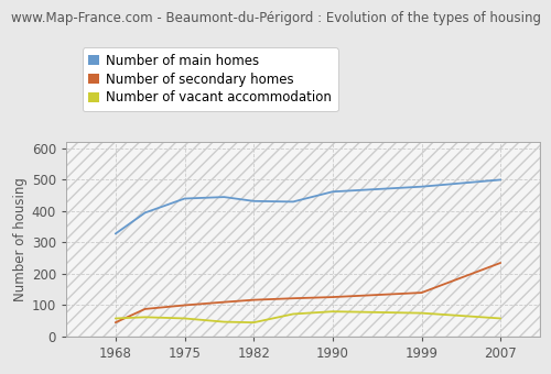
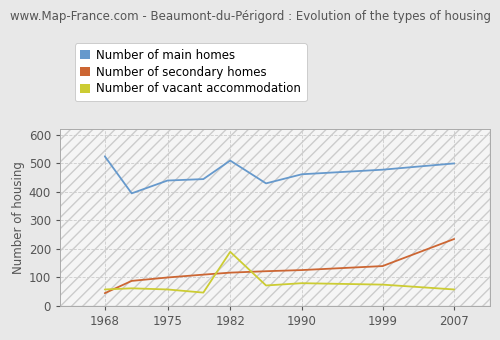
Number of main homes/1968: 328 -> 525
Number of main homes/1982: 432 -> 510
Number of vacant accommodation/1982: 45 -> 190
